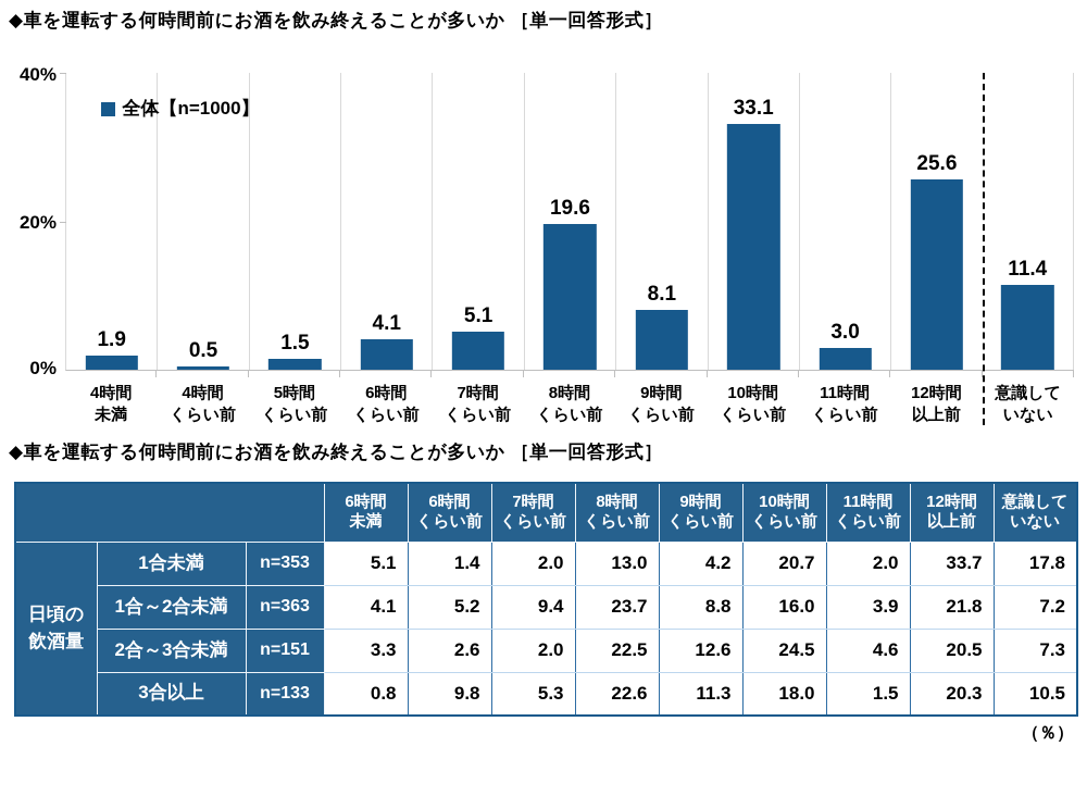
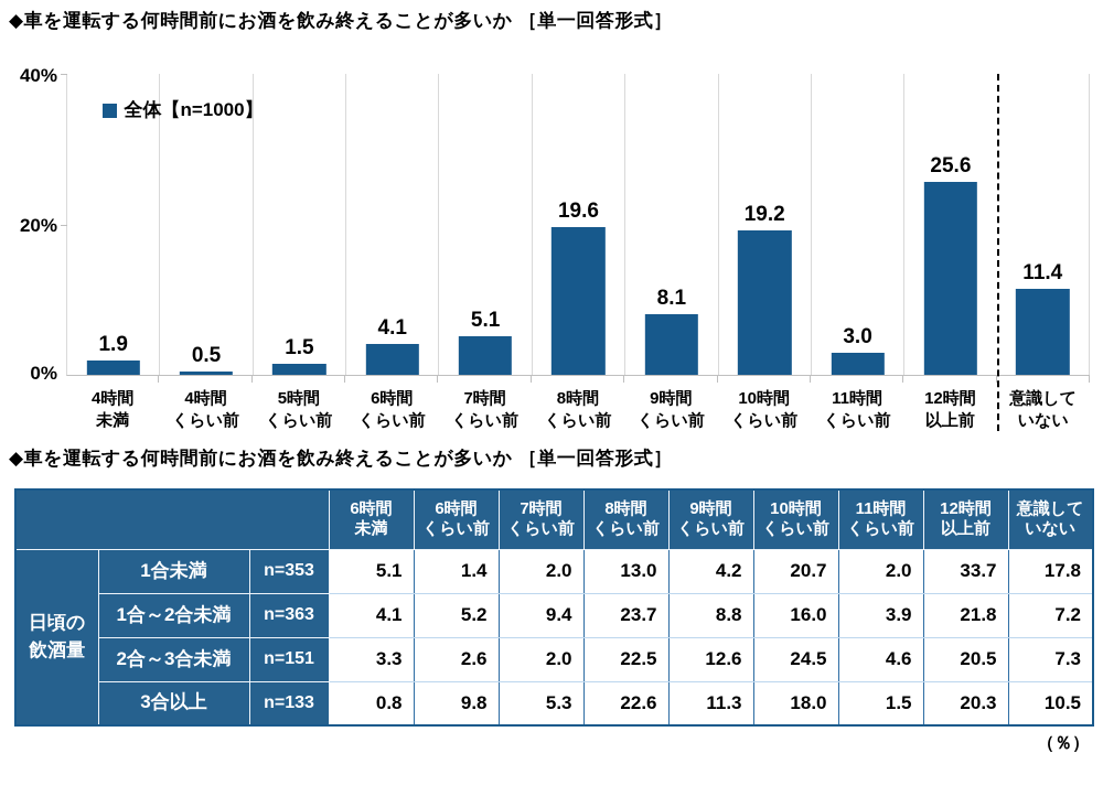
10時間 くらい前: 33.1 -> 19.2
